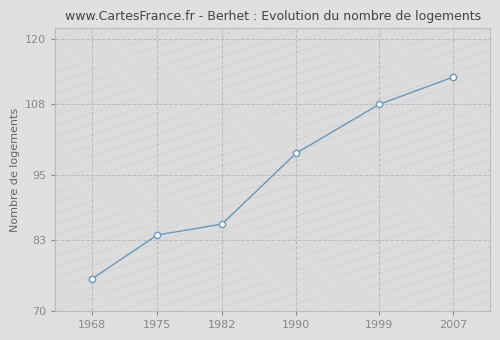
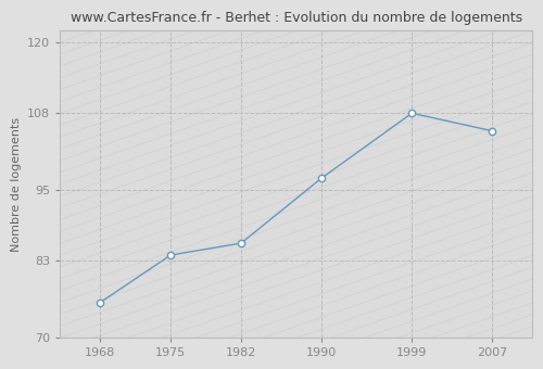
1990: 99 -> 97
2007: 113 -> 105
